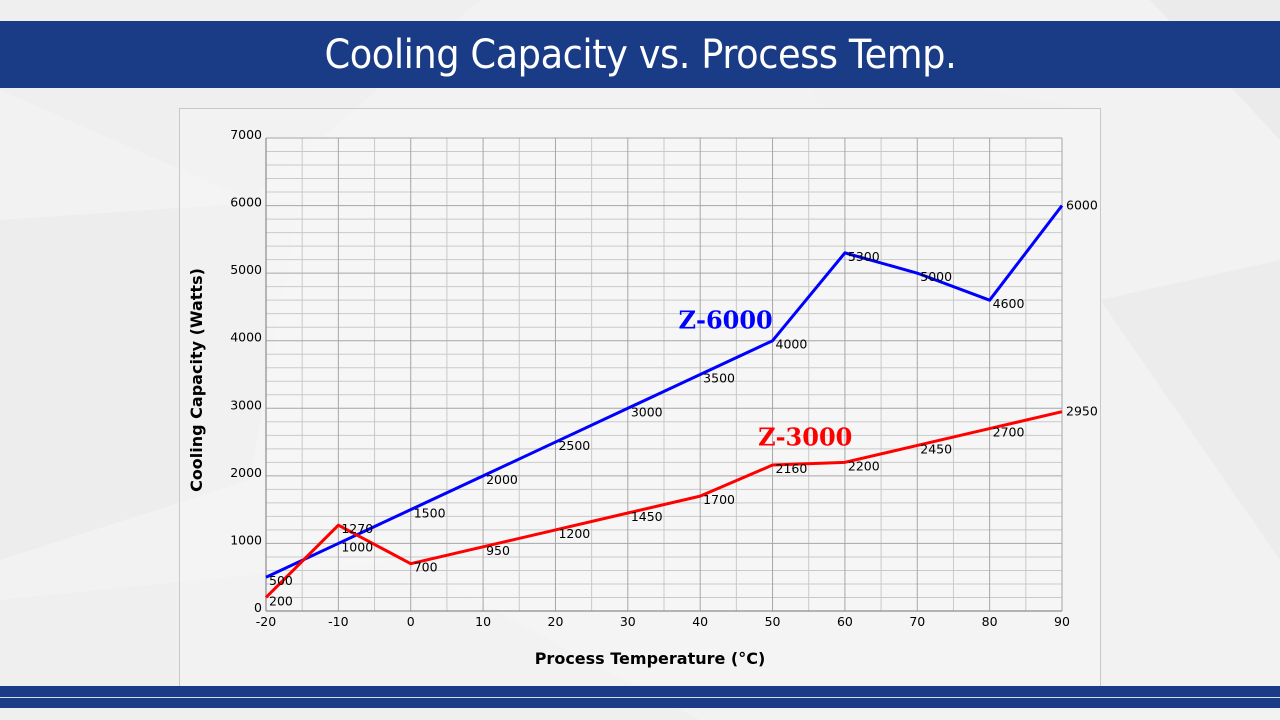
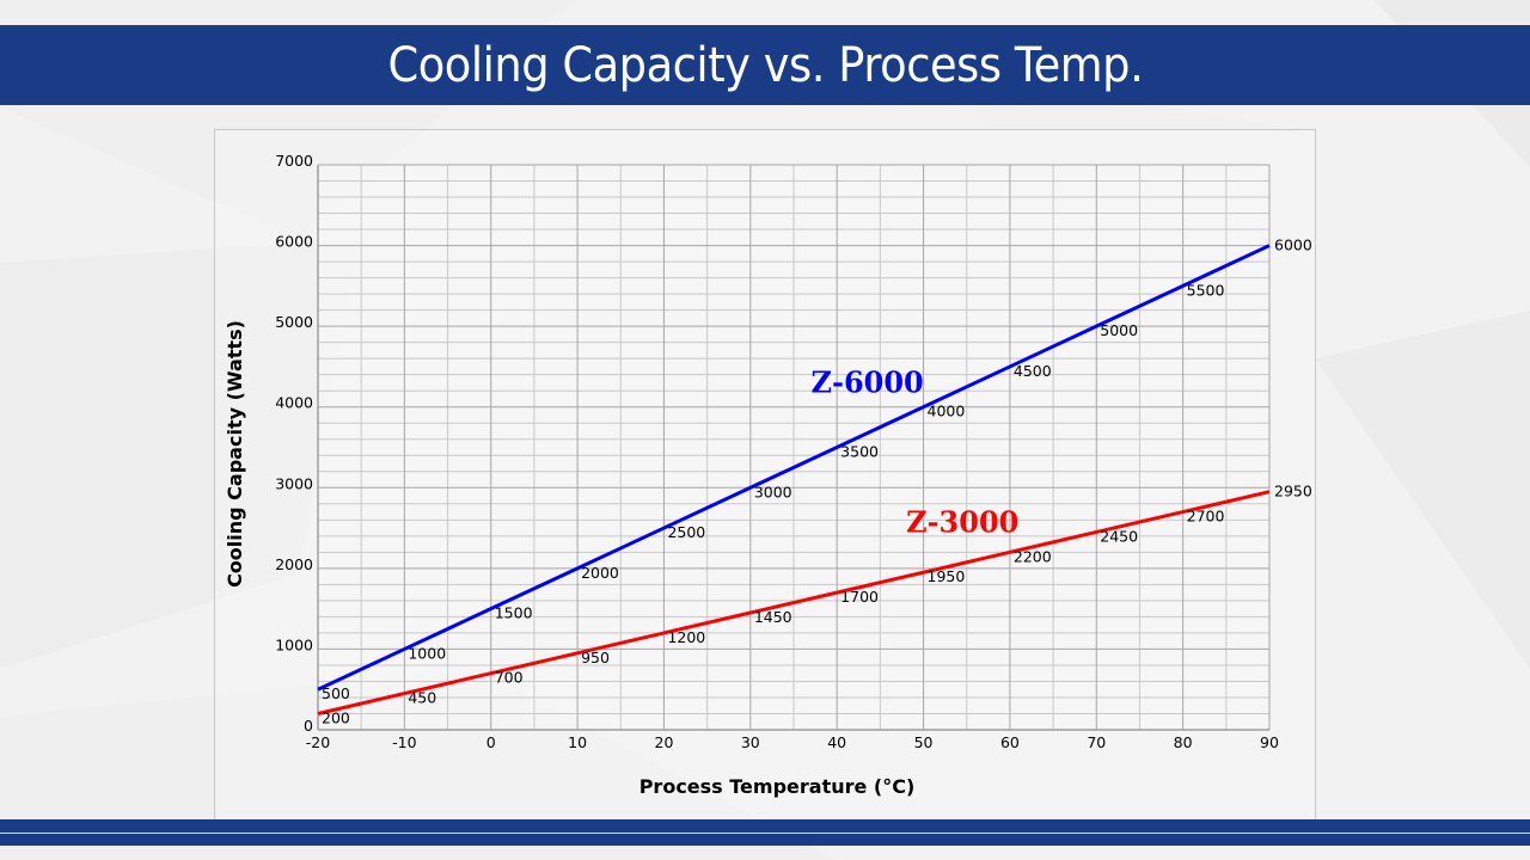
Z-3000/-10: 1270 -> 450
Z-3000/50: 2160 -> 1950
Z-6000/60: 5300 -> 4500
Z-6000/80: 4600 -> 5500
